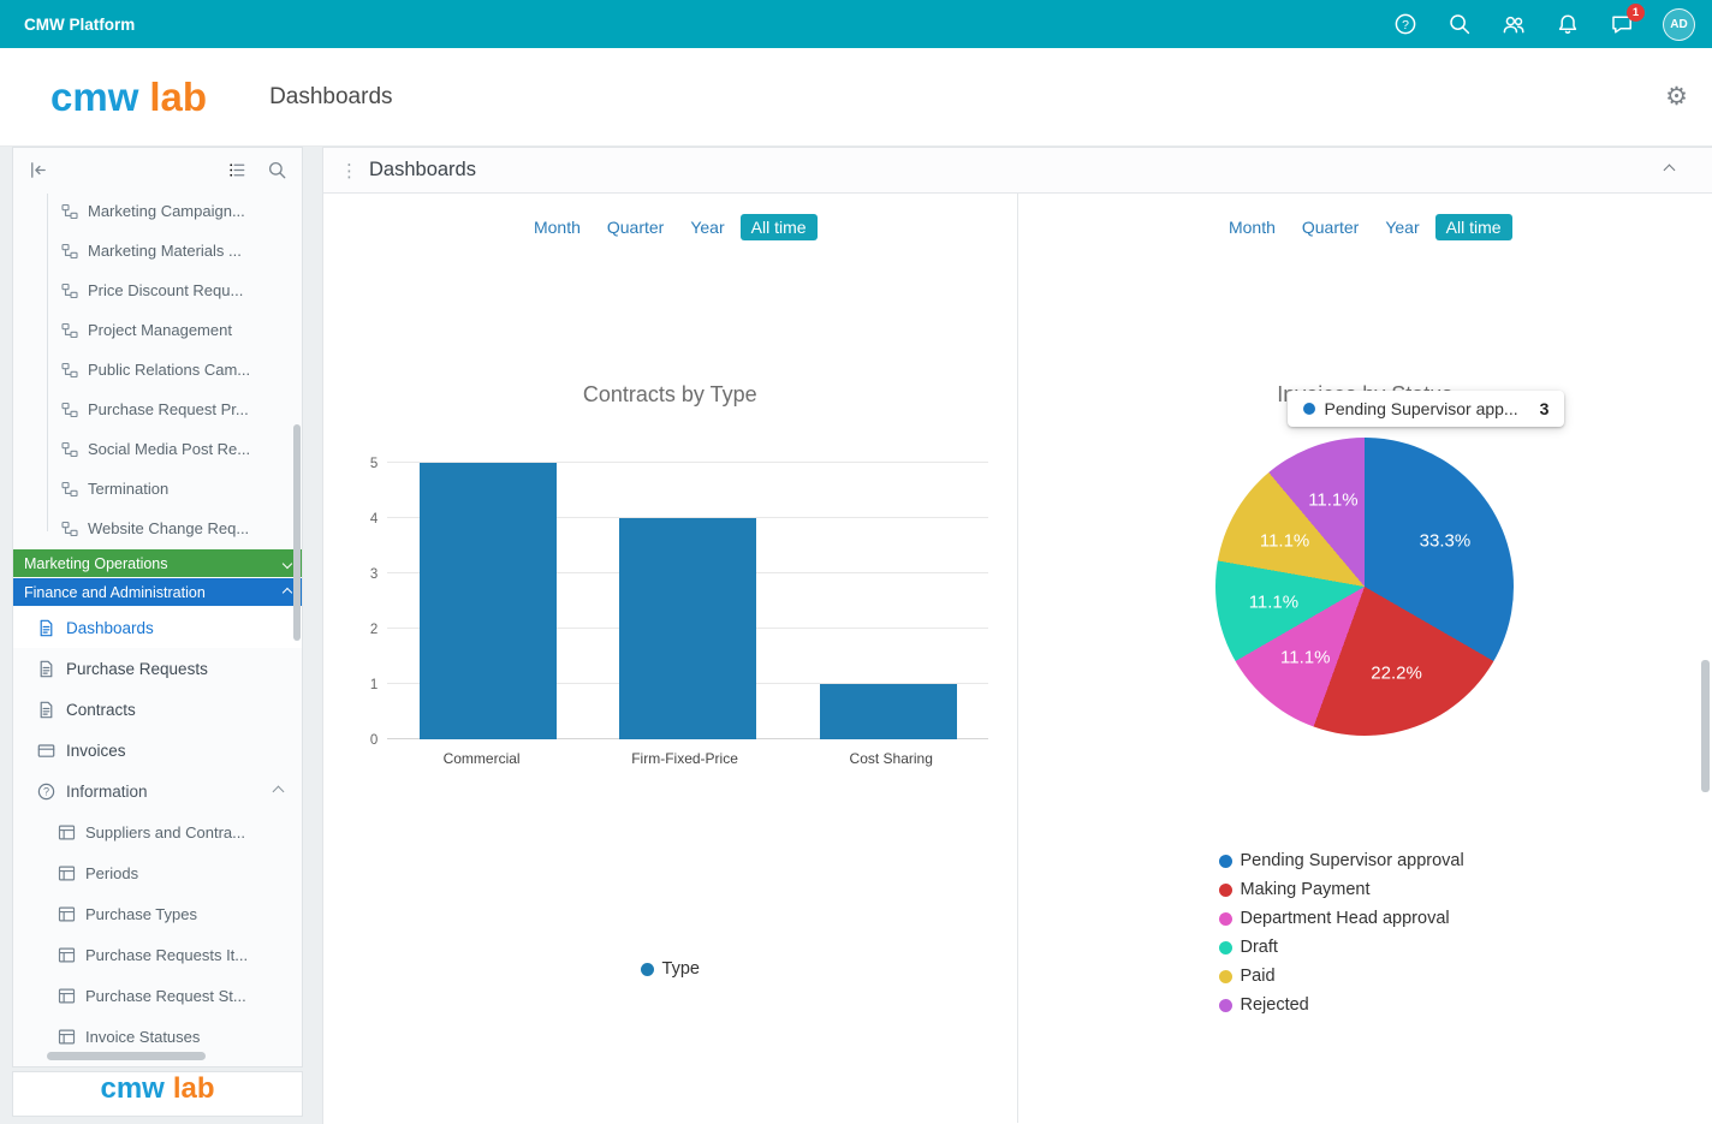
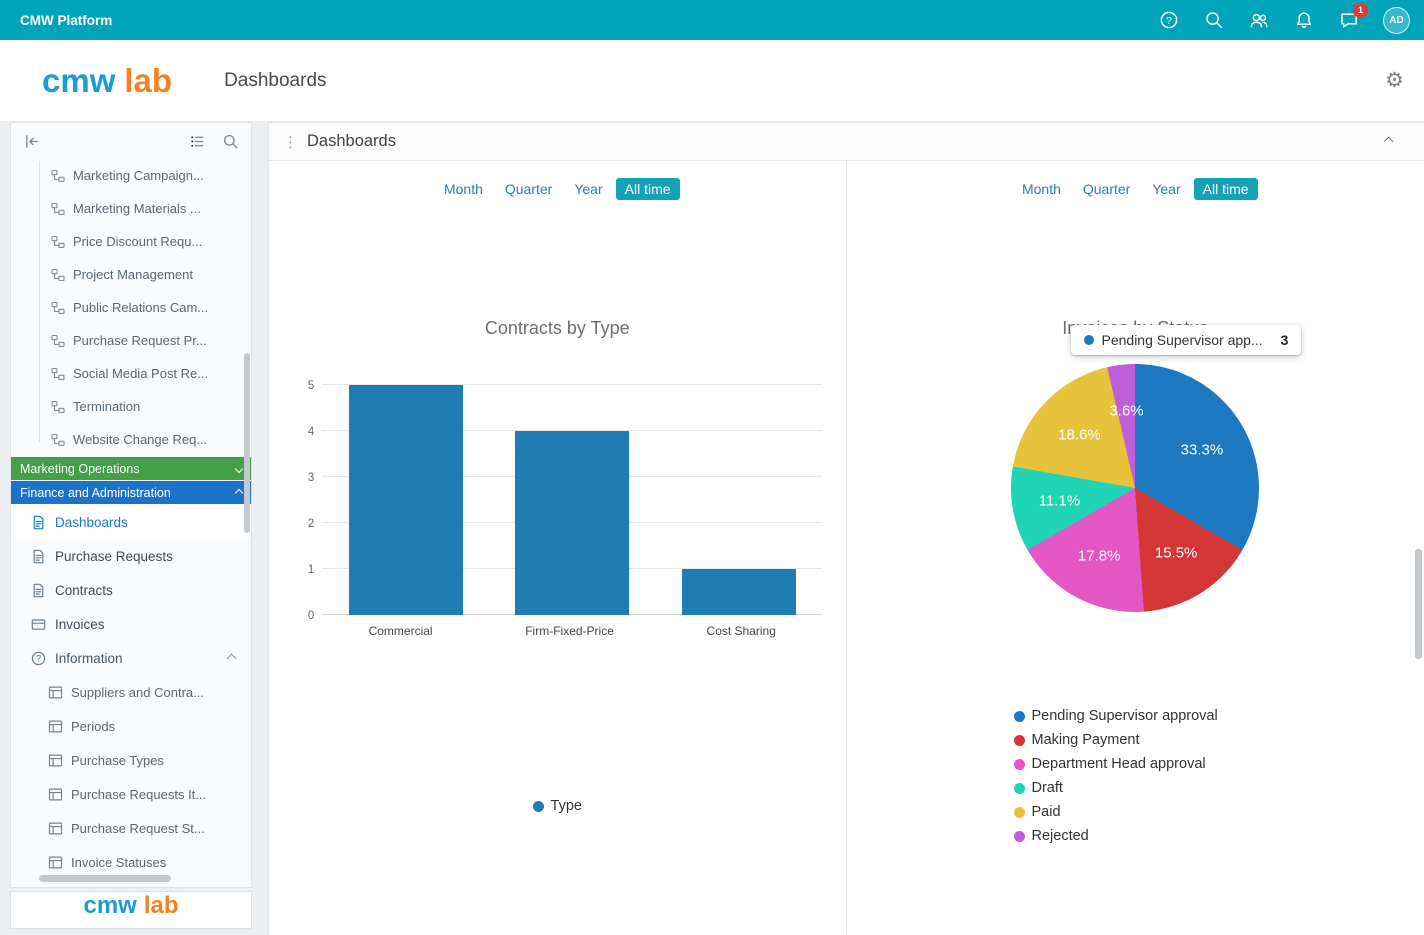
Invoices by Status/Making Payment: 22.2% -> 15.5%
Invoices by Status/Department Head approval: 11.1% -> 17.8%
Invoices by Status/Paid: 11.1% -> 18.6%
Invoices by Status/Rejected: 11.1% -> 3.6%
